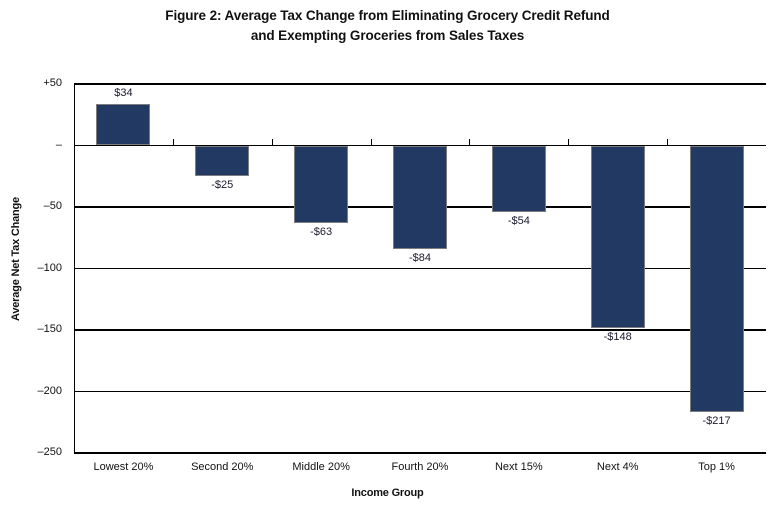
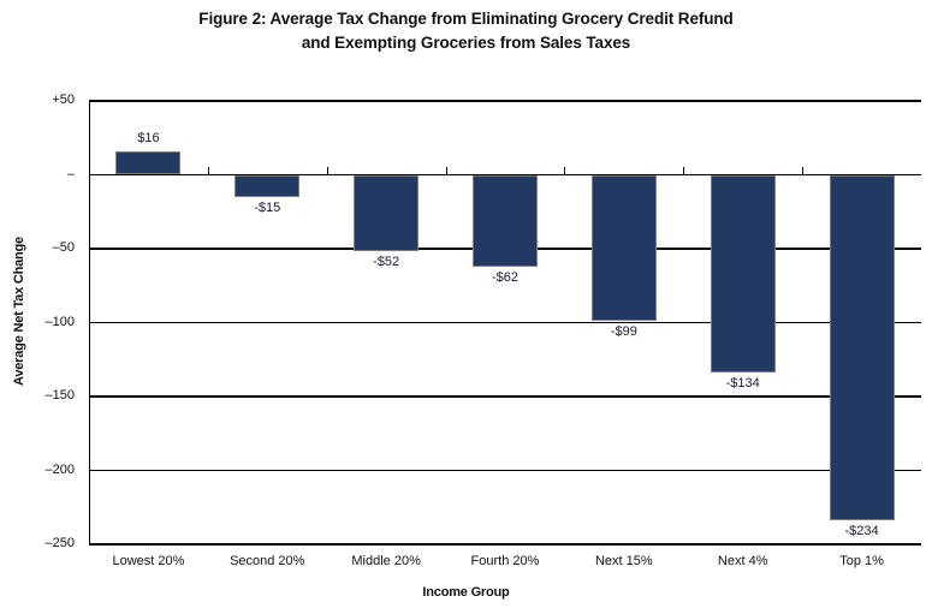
Lowest 20%: $34 -> $16
Second 20%: -$25 -> -$15
Middle 20%: -$63 -> -$52
Fourth 20%: -$84 -> -$62
Next 15%: -$54 -> -$99
Next 4%: -$148 -> -$134
Top 1%: -$217 -> -$234
